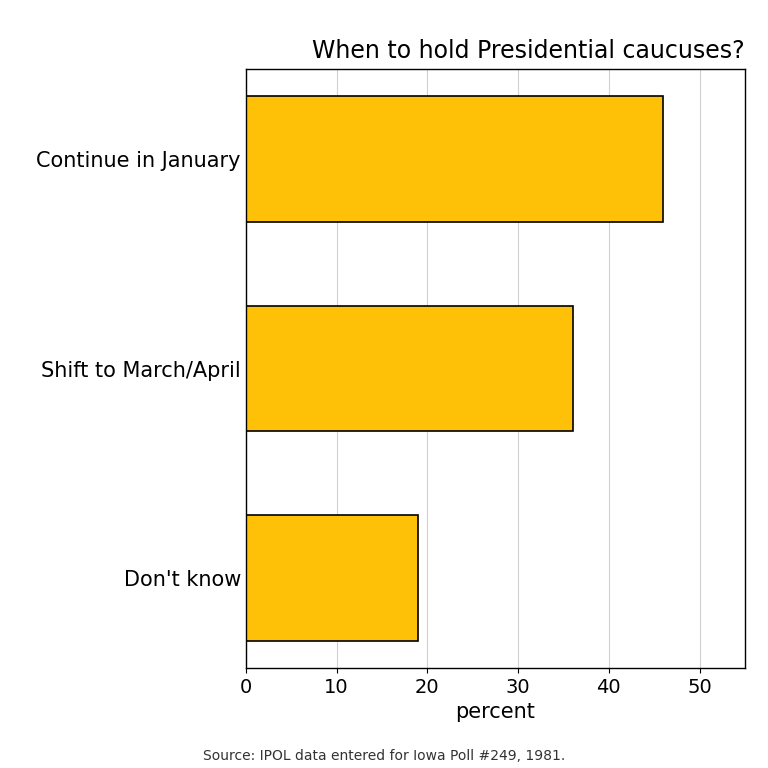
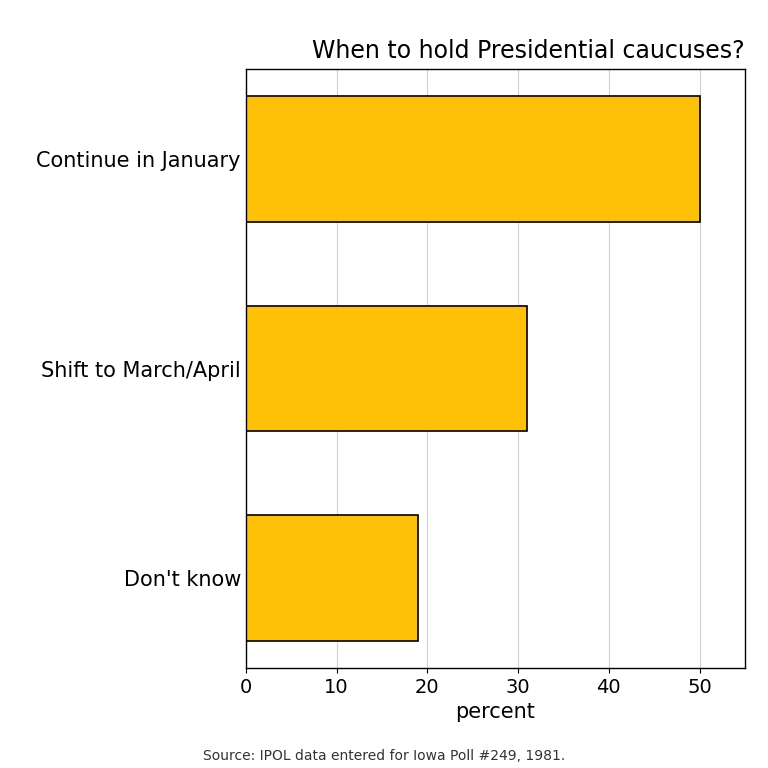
Continue in January: 46 -> 50
Shift to March/April: 36 -> 31
